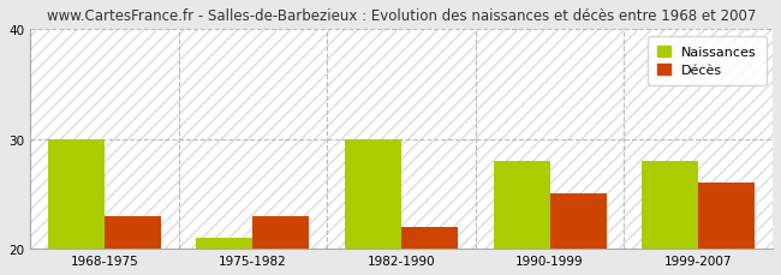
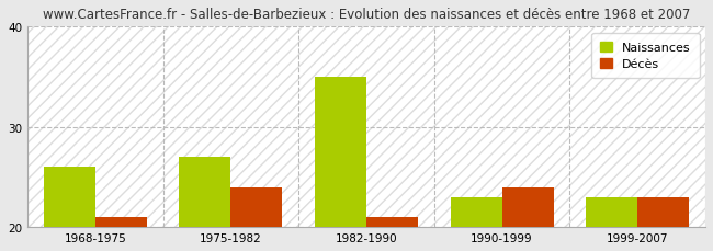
Naissances/1968-1975: 30 -> 26
Décès/1968-1975: 23 -> 21
Naissances/1975-1982: 21 -> 27
Décès/1975-1982: 23 -> 24
Naissances/1982-1990: 30 -> 35
Décès/1982-1990: 22 -> 21
Naissances/1990-1999: 28 -> 23
Décès/1990-1999: 25 -> 24
Naissances/1999-2007: 28 -> 23
Décès/1999-2007: 26 -> 23
